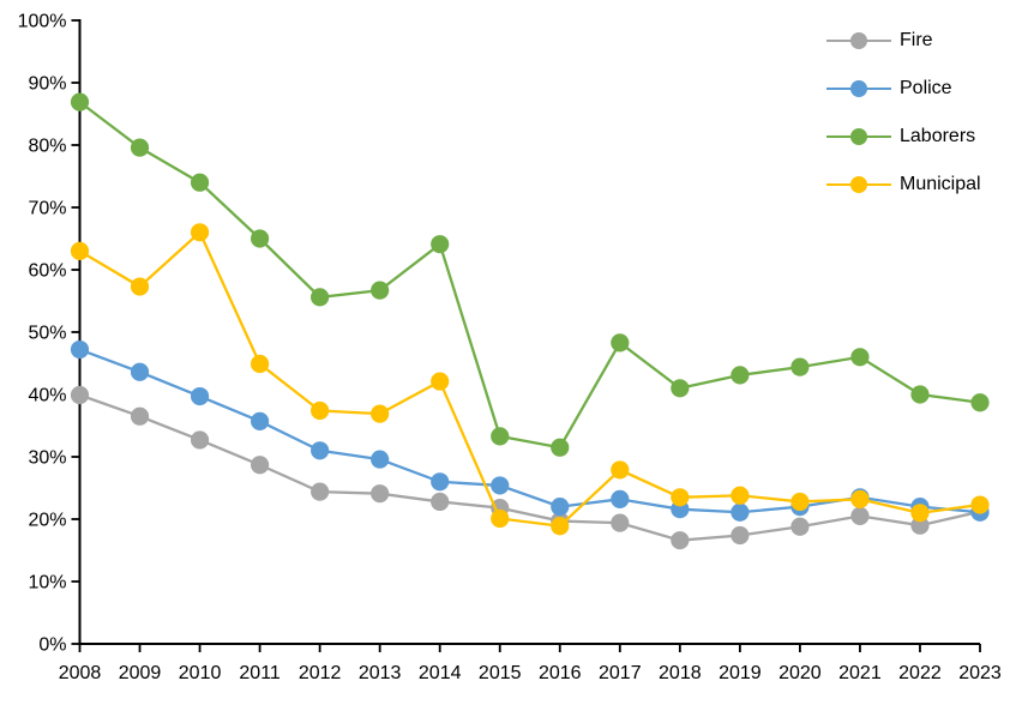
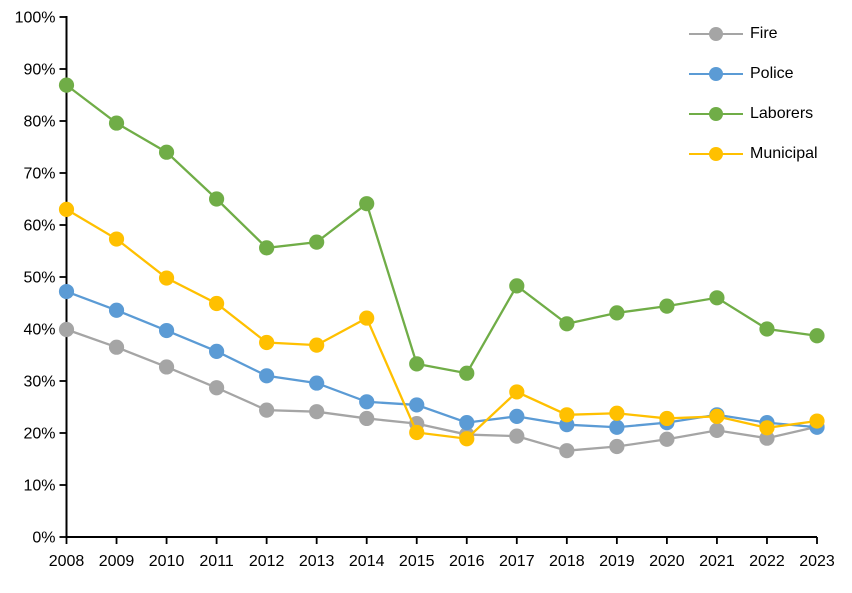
Municipal/2010: 66% -> 50%
